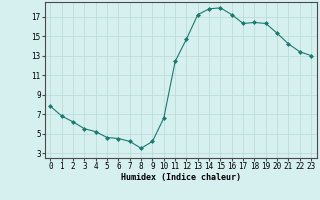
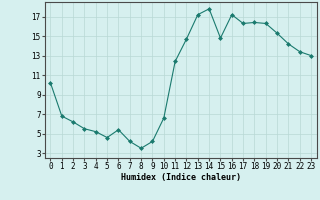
0: 7.8 -> 10.2
6: 4.5 -> 5.4
15: 17.9 -> 14.8
